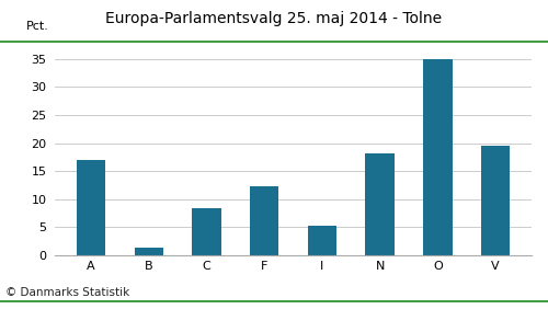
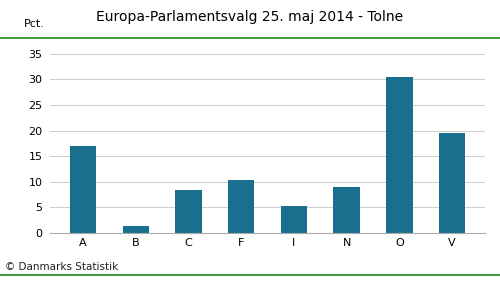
F: 12.2 -> 10.3
N: 18.2 -> 9.0
O: 35.0 -> 30.5
